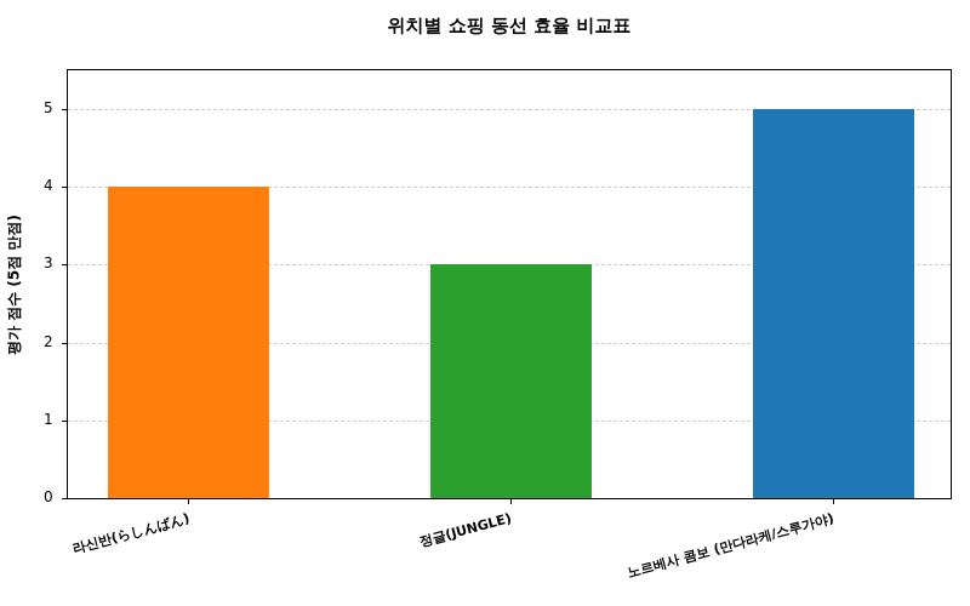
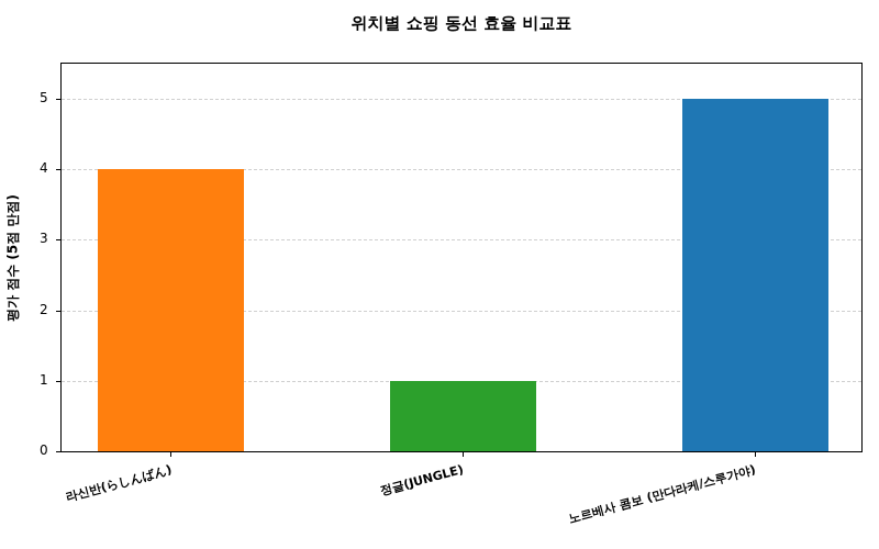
정글(JUNGLE): 3 -> 1
